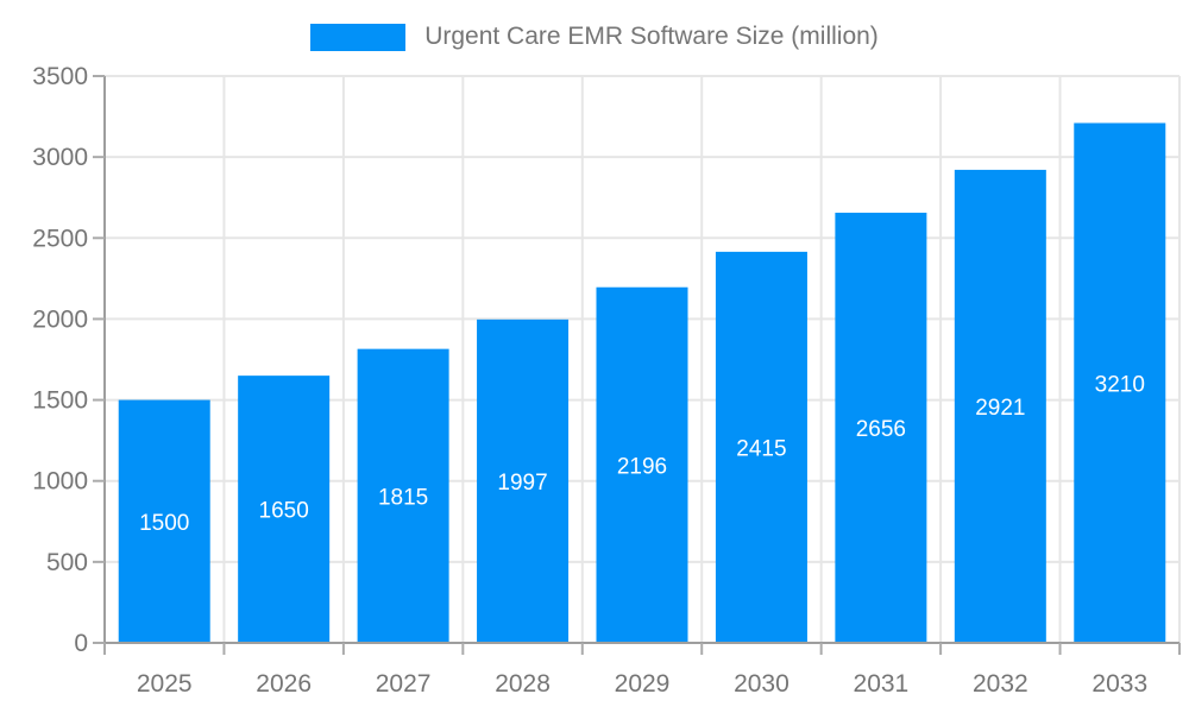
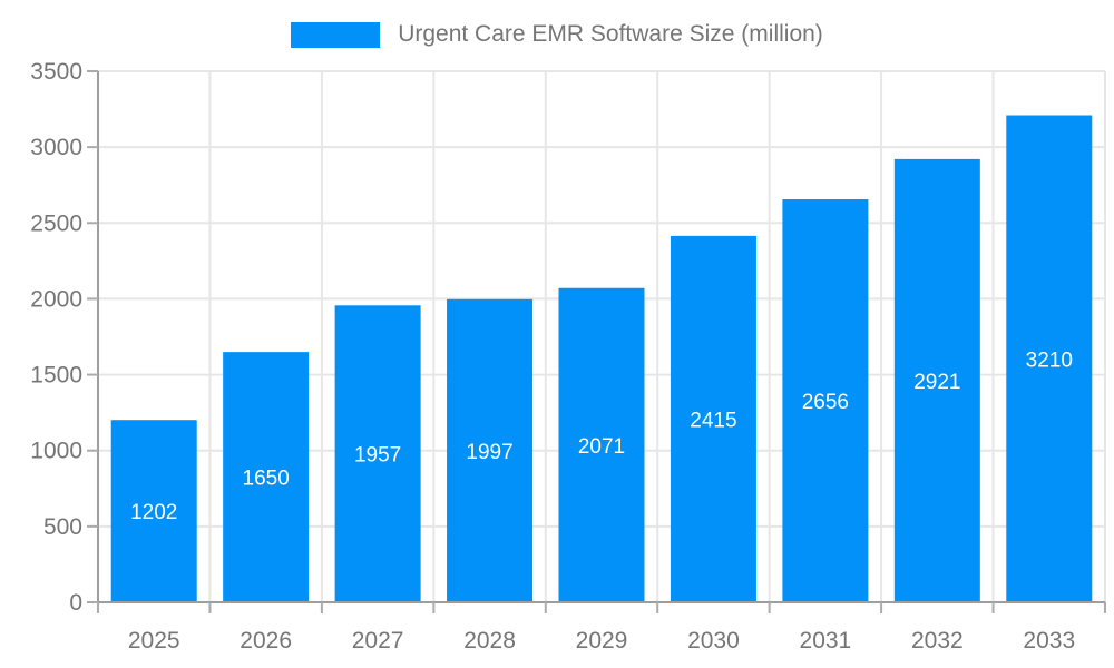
2025: 1500 -> 1202
2027: 1815 -> 1957
2029: 2196 -> 2071
